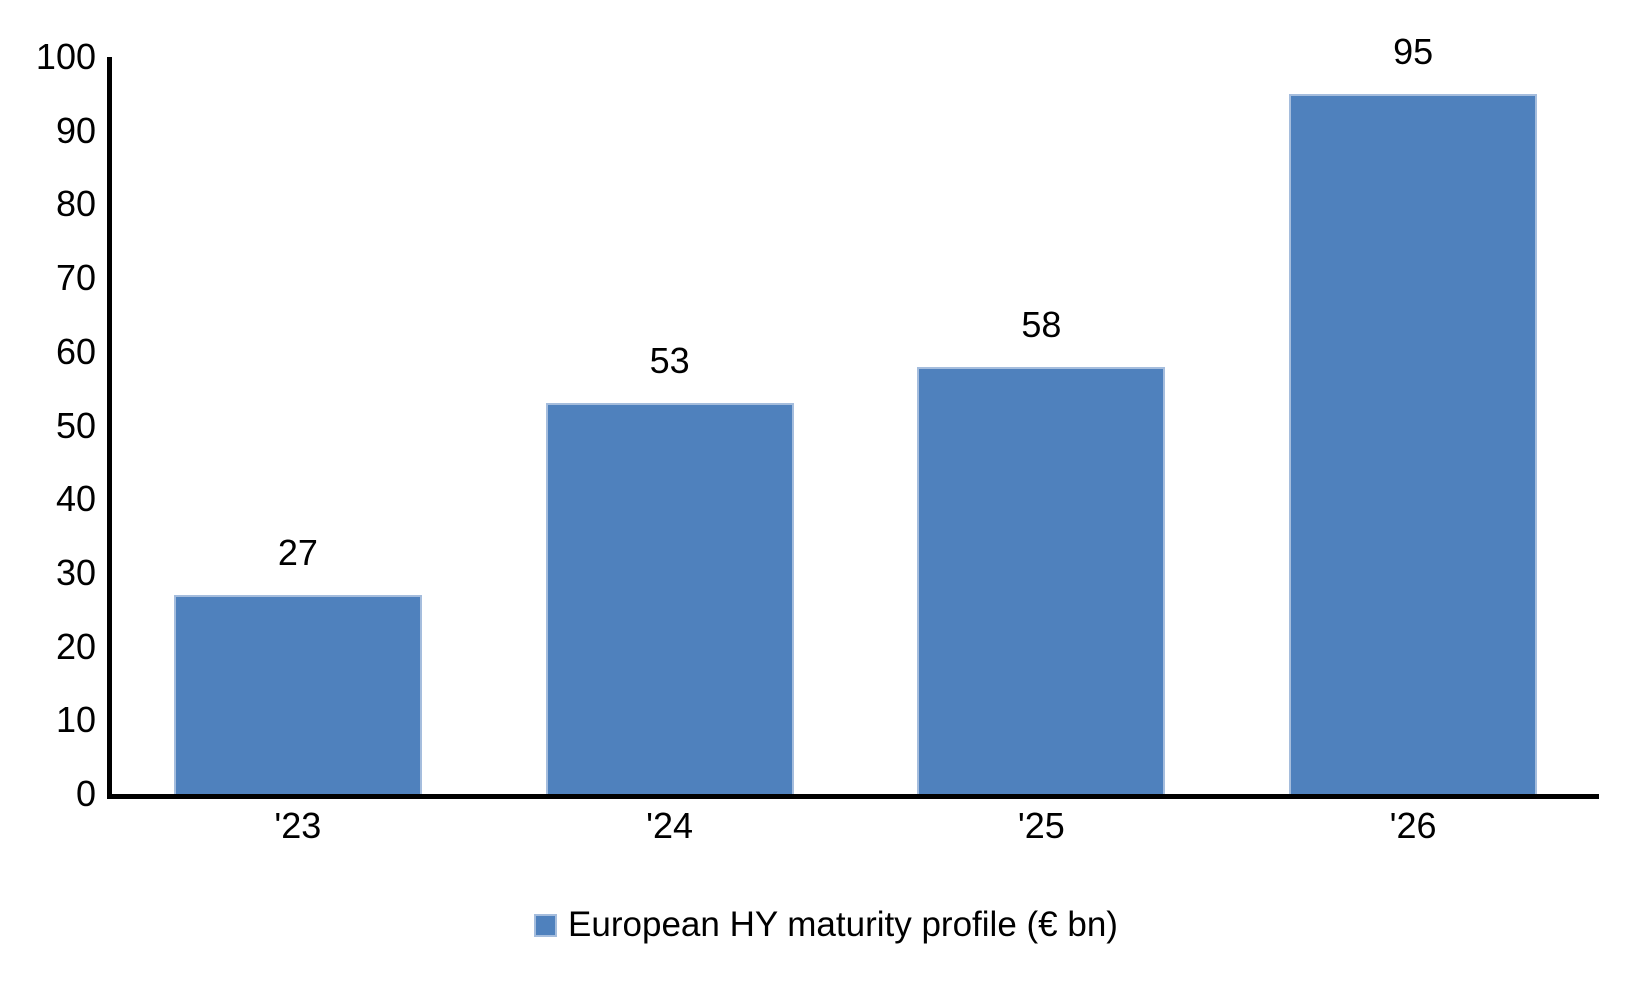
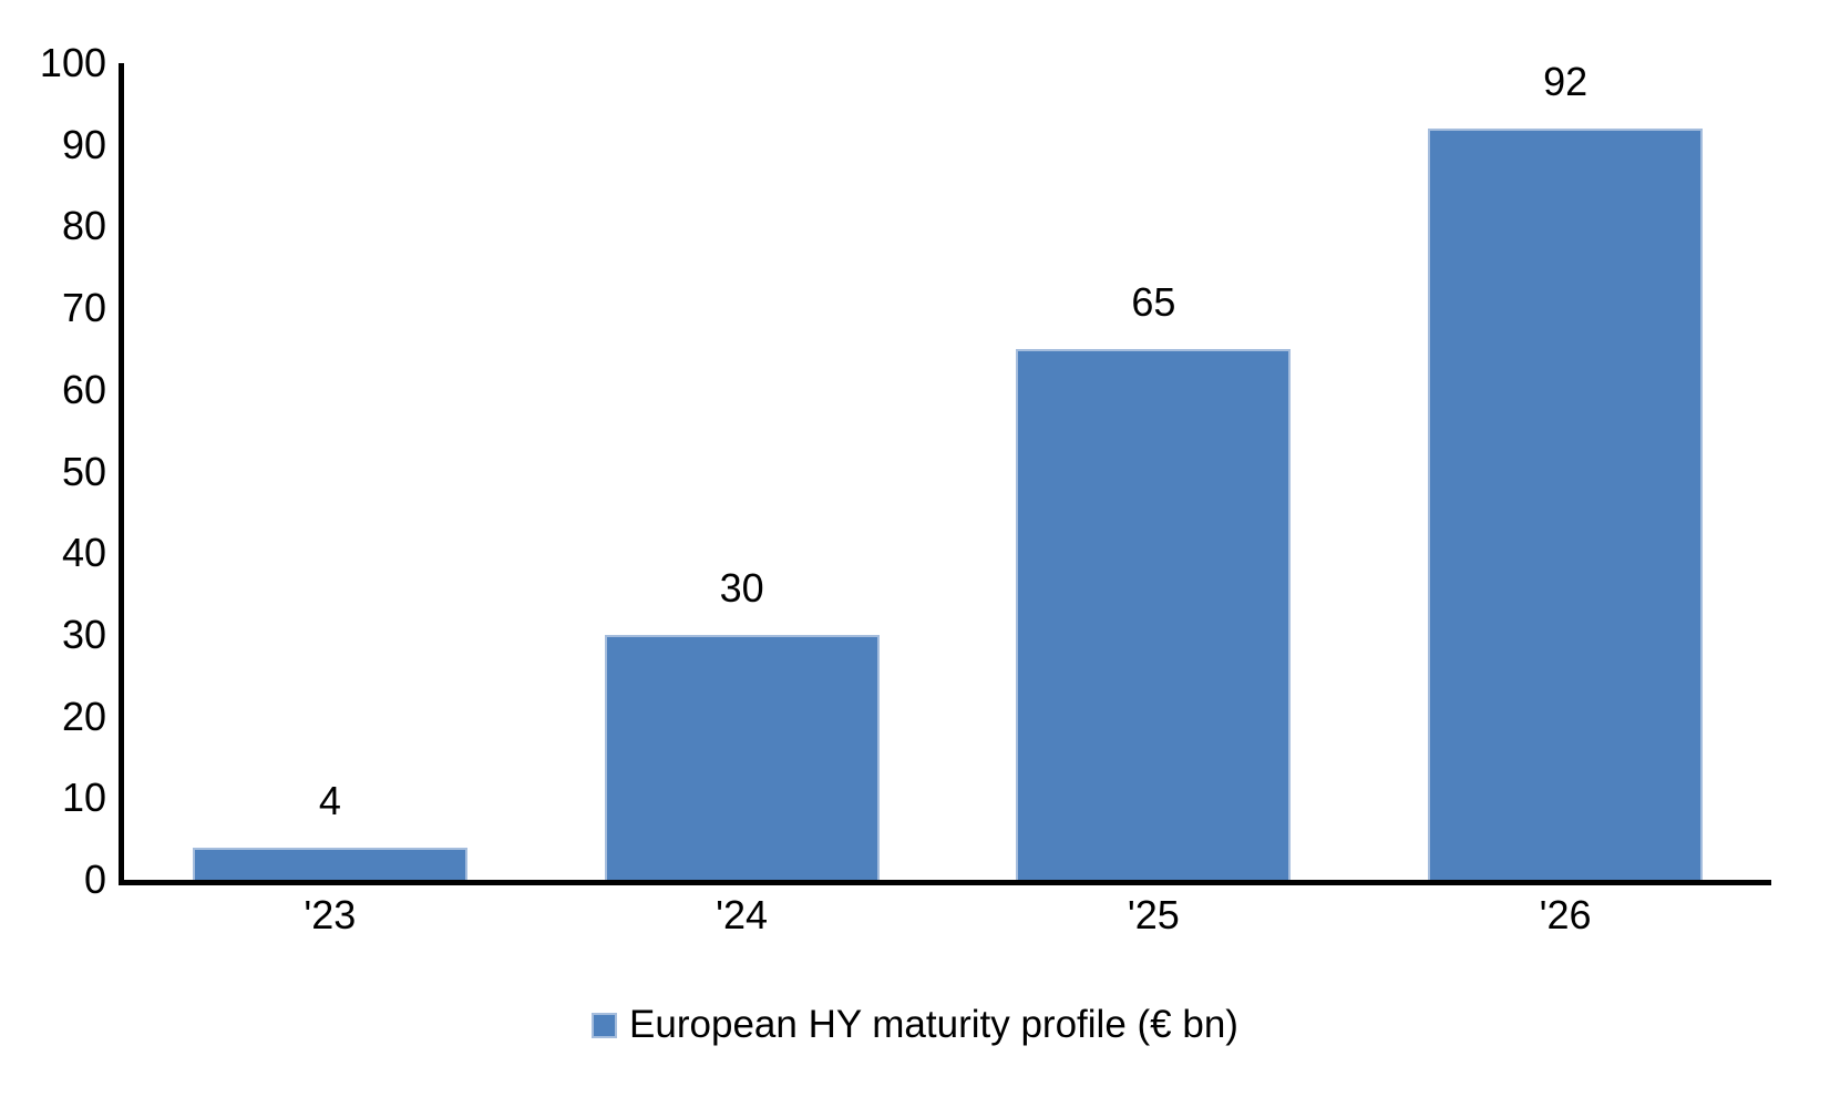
'23: 27 -> 4
'24: 53 -> 30
'25: 58 -> 65
'26: 95 -> 92
